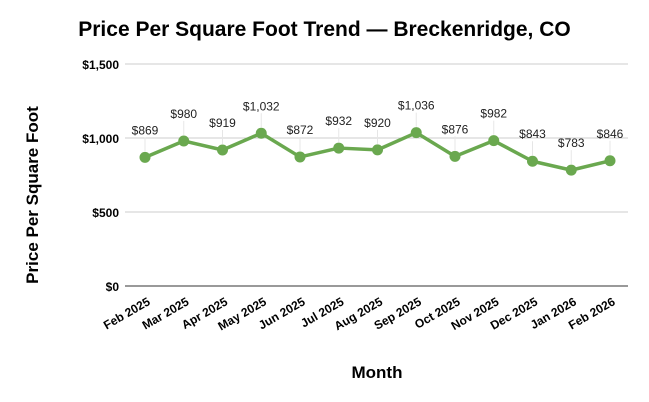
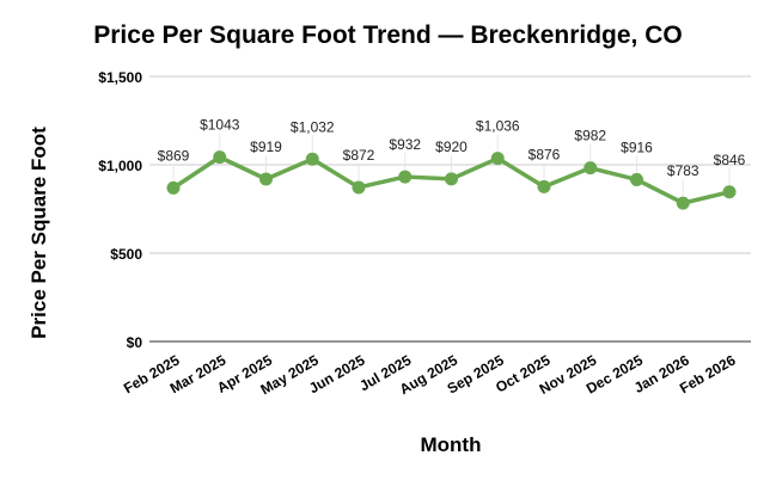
Mar 2025: $980 -> $1043
Dec 2025: $843 -> $916
